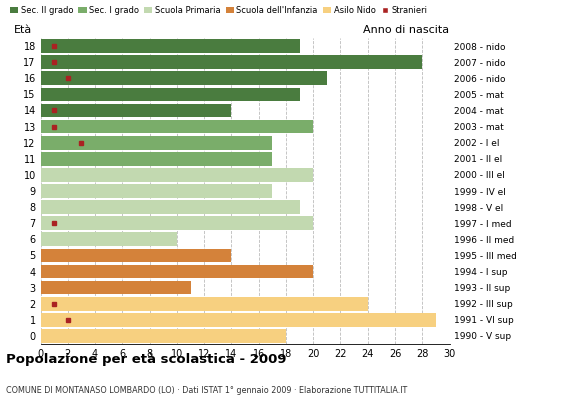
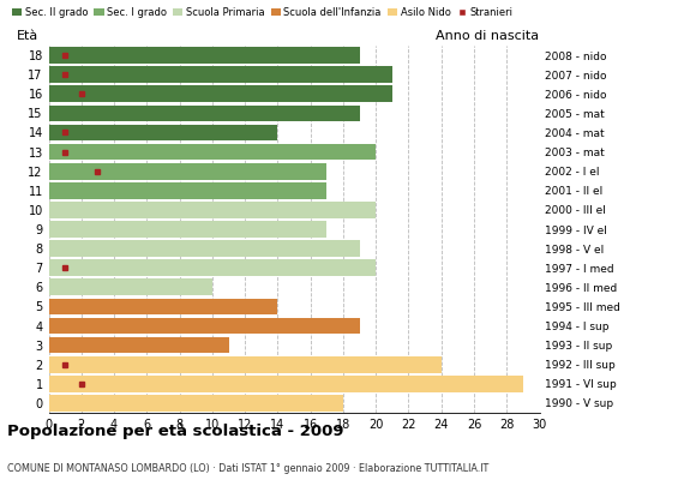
17: 28 -> 21
4: 20 -> 19
